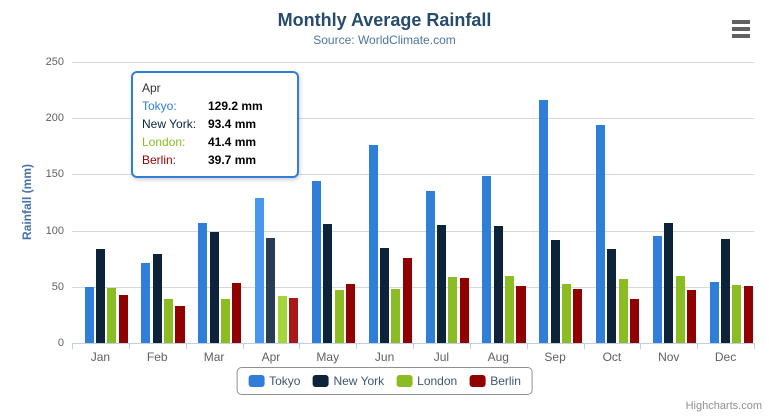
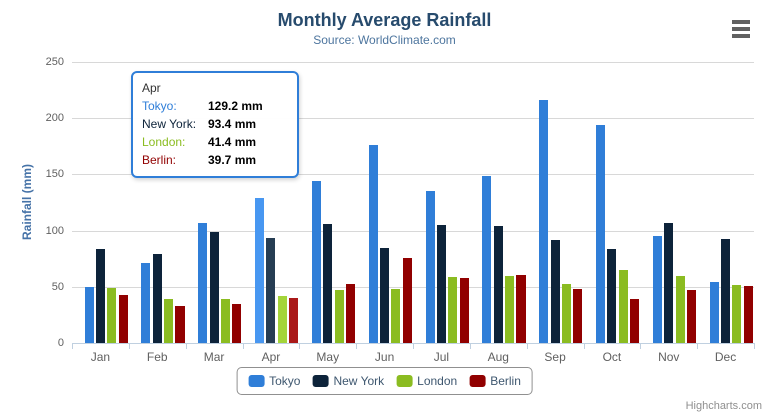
Berlin/Mar: 53 -> 34
Berlin/Aug: 51 -> 60
London/Oct: 57 -> 65
